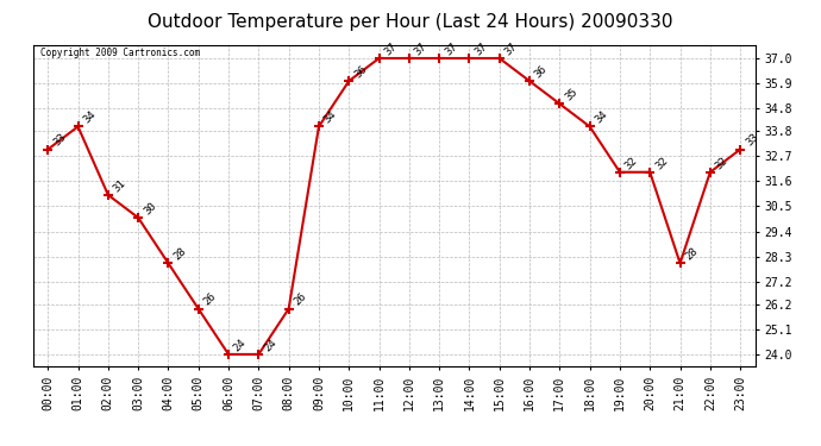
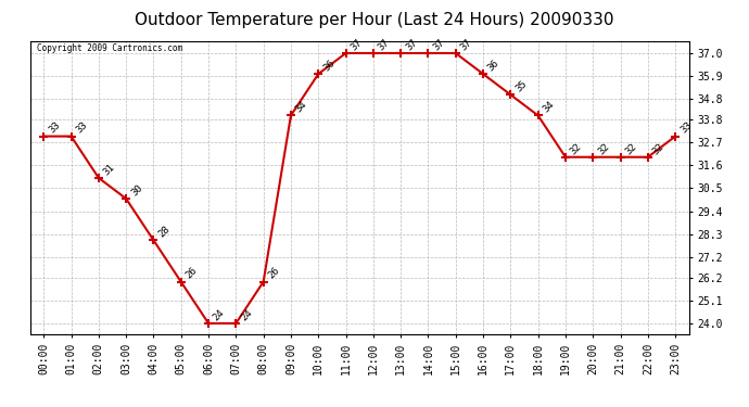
01:00: 34 -> 33
21:00: 28 -> 32
